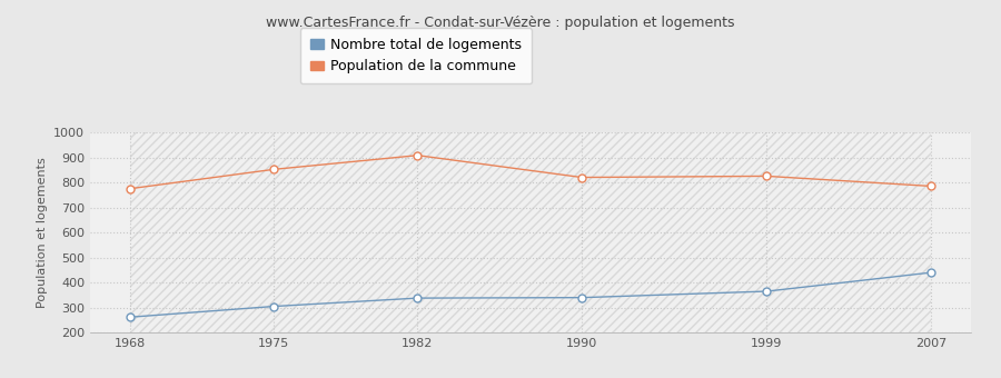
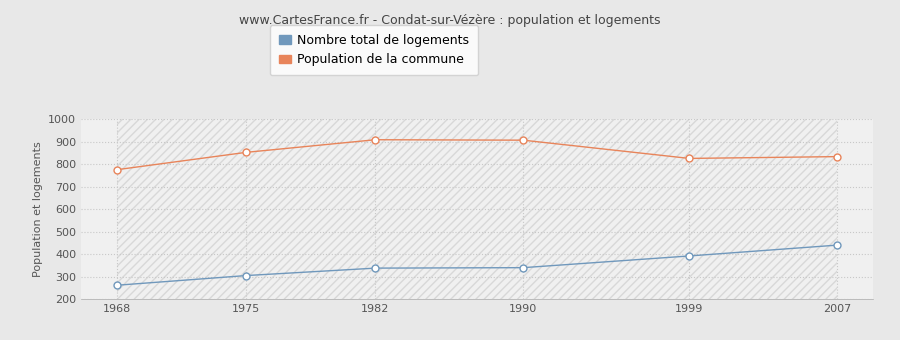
Population de la commune/1990: 820 -> 906
Nombre total de logements/1999: 365 -> 392
Population de la commune/2007: 785 -> 833
